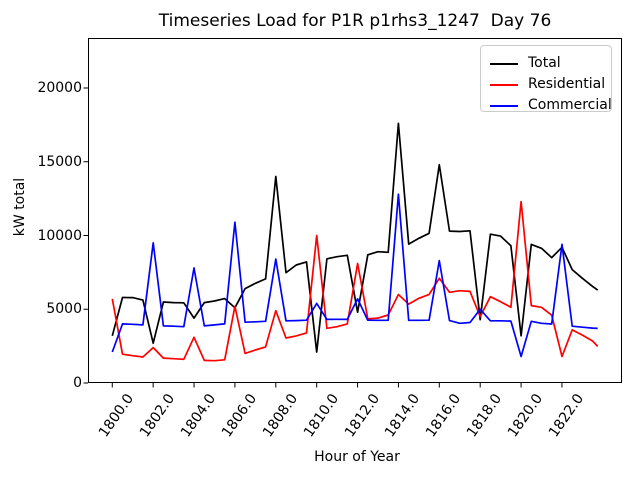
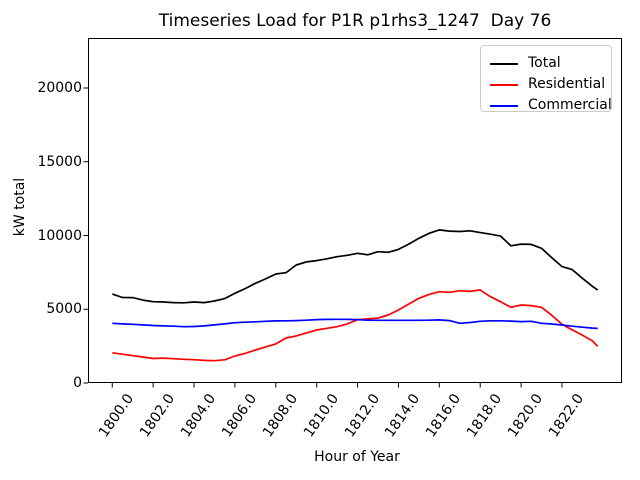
Total/1800.0: 3200 -> 6000
Residential/1800.0: 5700 -> 2000
Commercial/1800.0: 2100 -> 4000
Total/1802.0: 2700 -> 5500
Residential/1802.0: 2400 -> 1700
Commercial/1802.0: 9500 -> 3900
Total/1804.0: 4400 -> 5500
Residential/1804.0: 3100 -> 1600
Commercial/1804.0: 7800 -> 3800
Total/1806.0: 5100 -> 6100
Residential/1806.0: 5200 -> 1800
Commercial/1806.0: 10900 -> 4100
Total/1808.0: 14000 -> 7400
Residential/1808.0: 4900 -> 2600
Commercial/1808.0: 8400 -> 4200
Total/1810.0: 2100 -> 8300
Residential/1810.0: 10000 -> 3600
Commercial/1810.0: 5400 -> 4300
Total/1812.0: 4800 -> 8800
Residential/1812.0: 8100 -> 4300
Commercial/1812.0: 5700 -> 4300
Total/1814.0: 17600 -> 9100
Residential/1814.0: 6000 -> 5000
Commercial/1814.0: 12800 -> 4200
Total/1816.0: 14800 -> 10400
Residential/1816.0: 7100 -> 6200
Commercial/1816.0: 8300 -> 4300
Total/1818.0: 4300 -> 10200
Residential/1818.0: 4500 -> 6300
Commercial/1818.0: 5000 -> 4200
Total/1820.0: 3200 -> 9400
Residential/1820.0: 12300 -> 5300
Commercial/1820.0: 1800 -> 4200
Total/1822.0: 9200 -> 7900
Residential/1822.0: 1800 -> 4000
Commercial/1822.0: 9400 -> 3900
